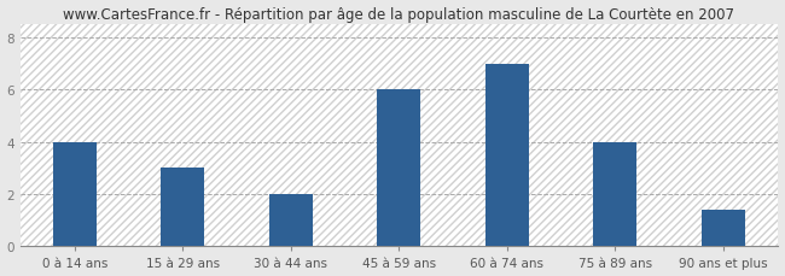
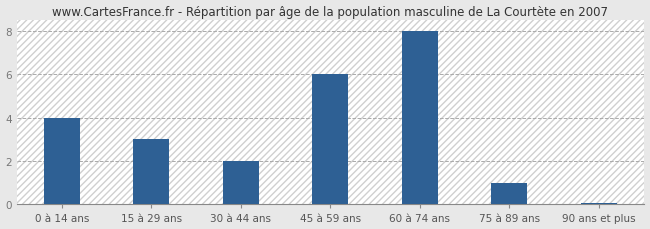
60 à 74 ans: 7.00 -> 8.00
75 à 89 ans: 4.00 -> 1.00
90 ans et plus: 1.40 -> 0.07
